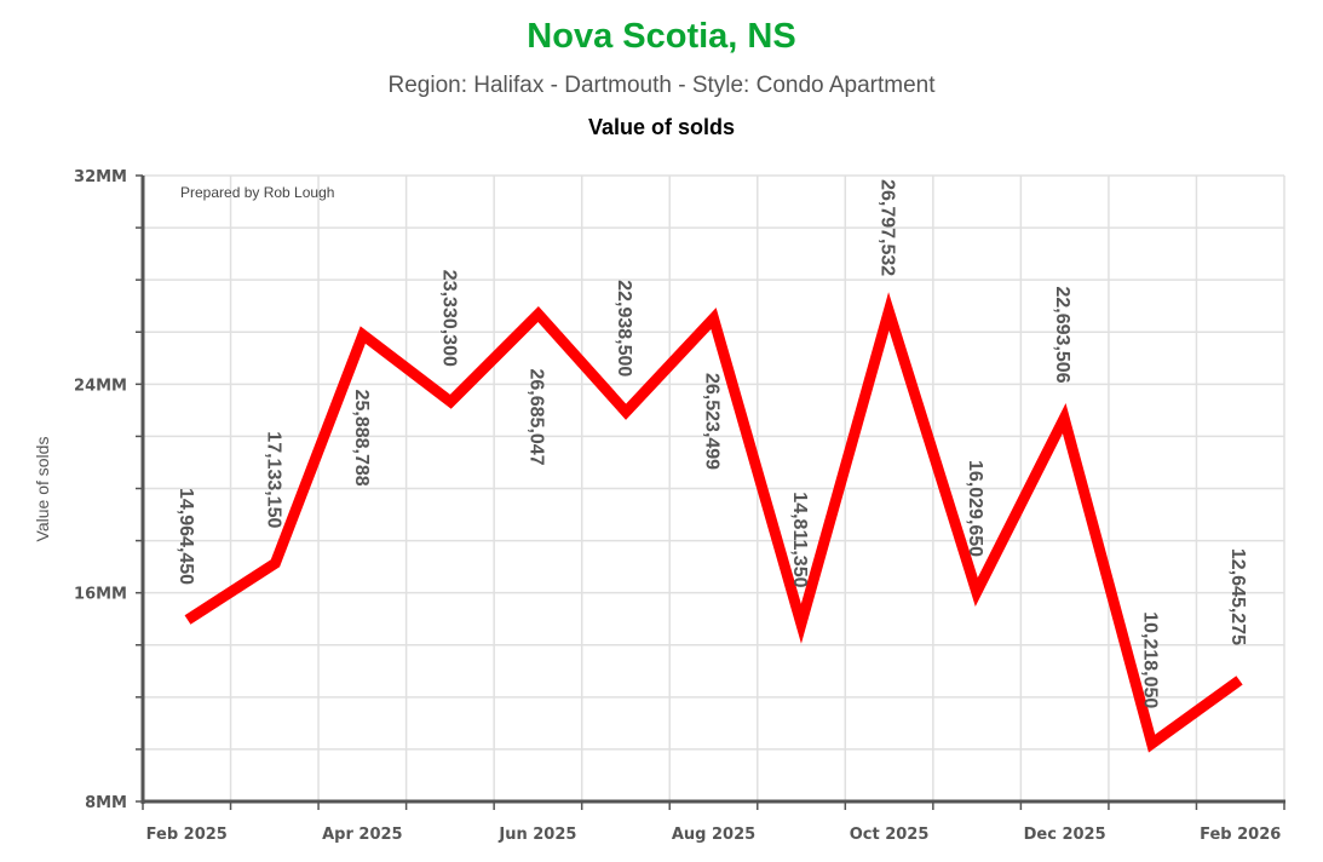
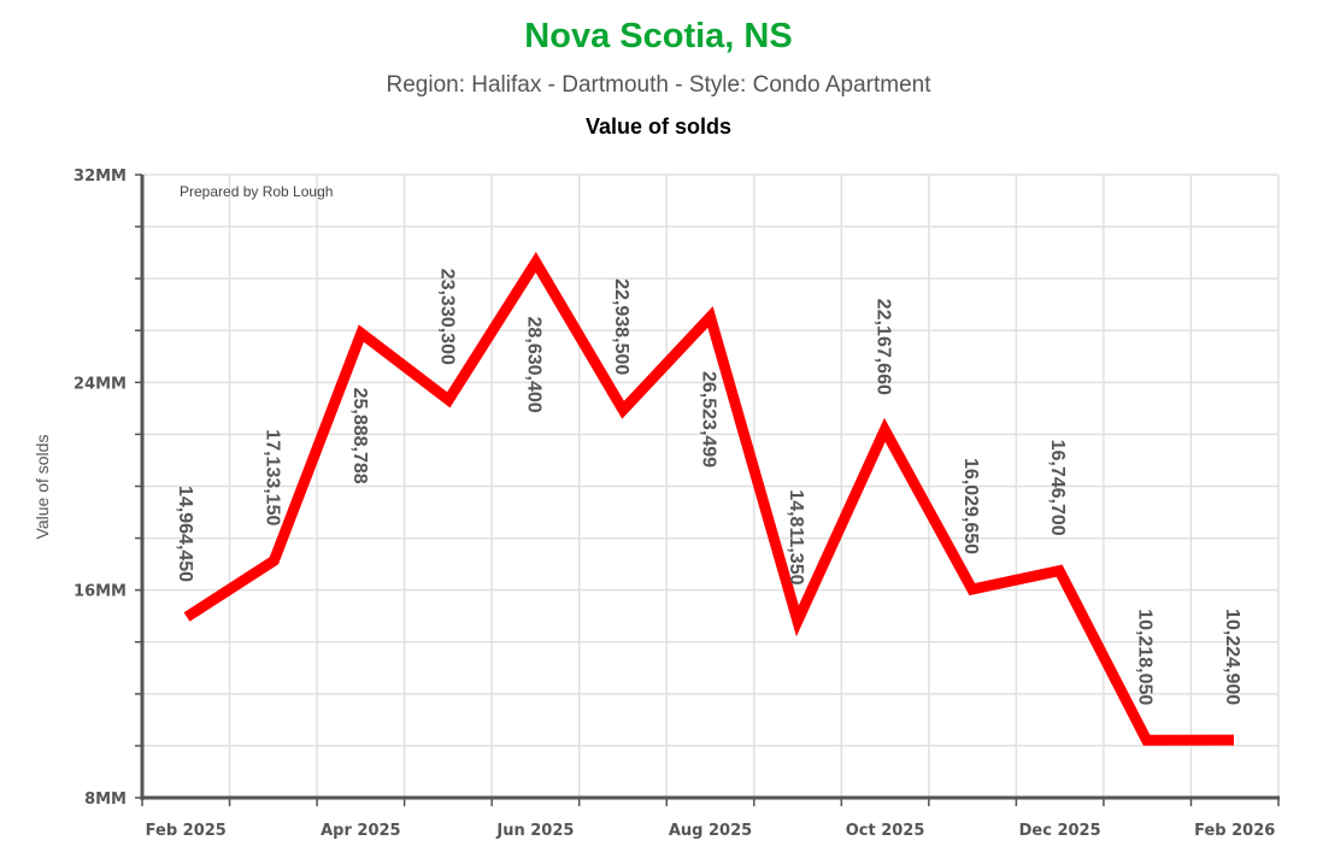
Jun 2025: 26,685,047 -> 28,630,400
Oct 2025: 26,797,532 -> 22,167,660
Dec 2025: 22,693,506 -> 16,746,700
Feb 2026: 12,645,275 -> 10,224,900
